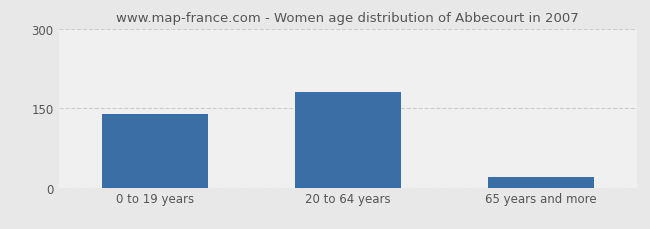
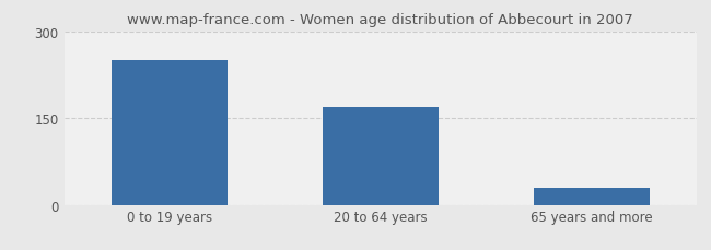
0 to 19 years: 140 -> 250
20 to 64 years: 180 -> 170
65 years and more: 20 -> 30
